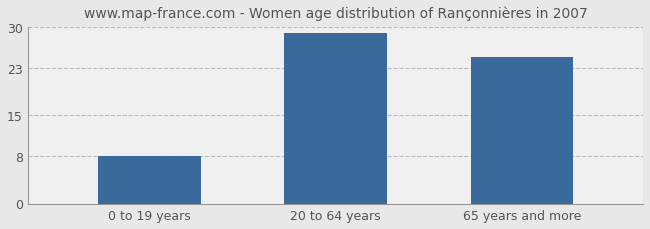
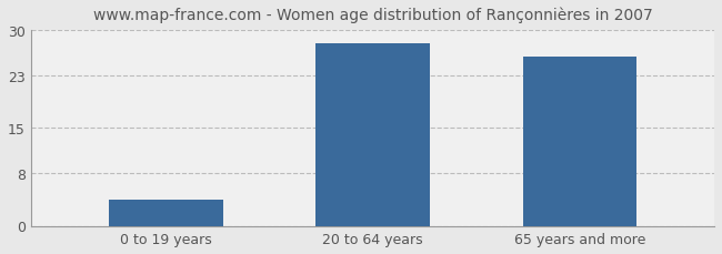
0 to 19 years: 8 -> 4
20 to 64 years: 29 -> 28
65 years and more: 25 -> 26
